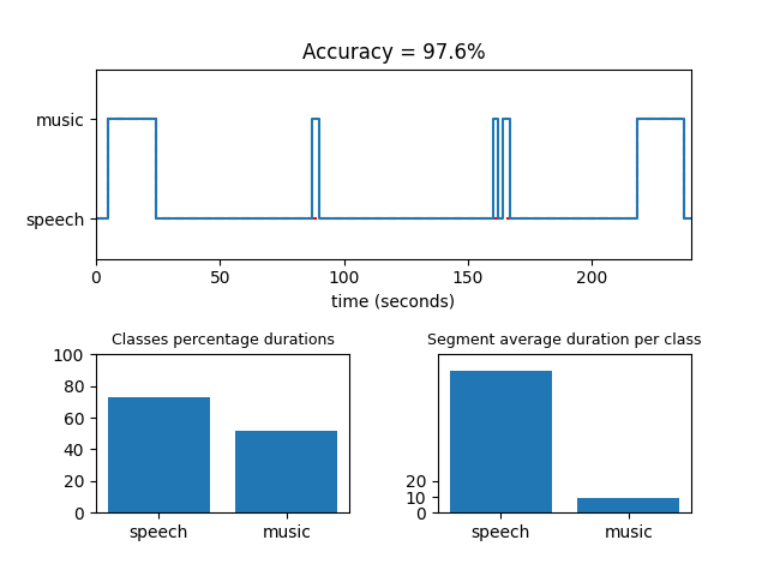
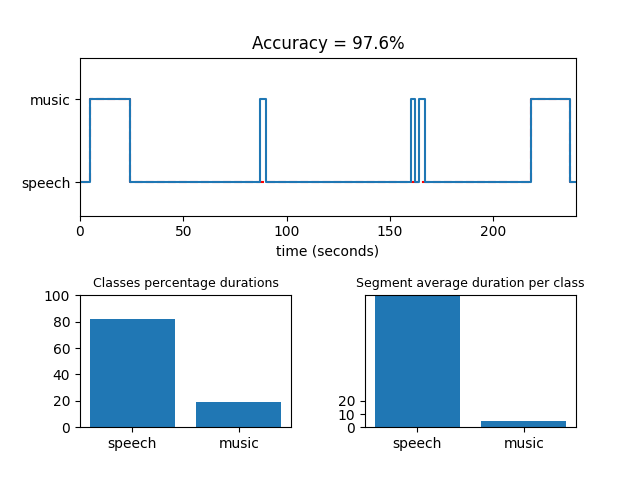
Classes percentage durations/speech: 73 -> 82
Classes percentage durations/music: 52 -> 19
Segment average duration per class/speech: 90 -> 100
Segment average duration per class/music: 9 -> 5
